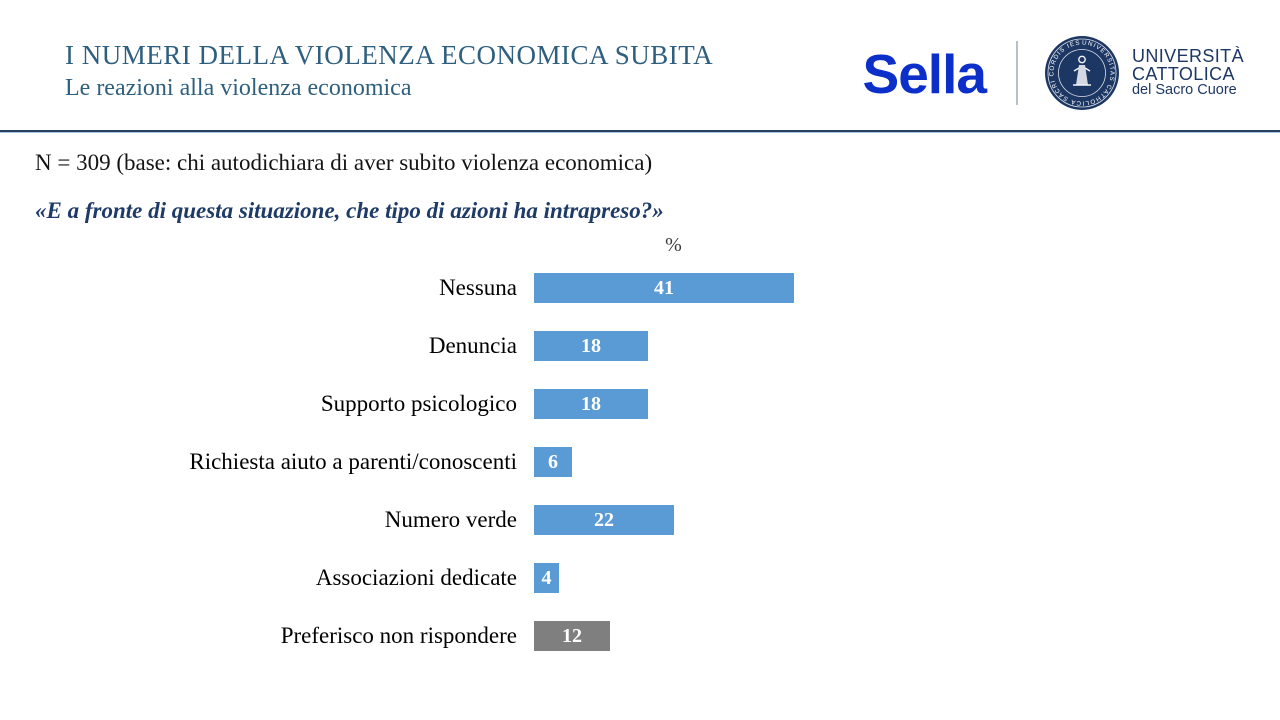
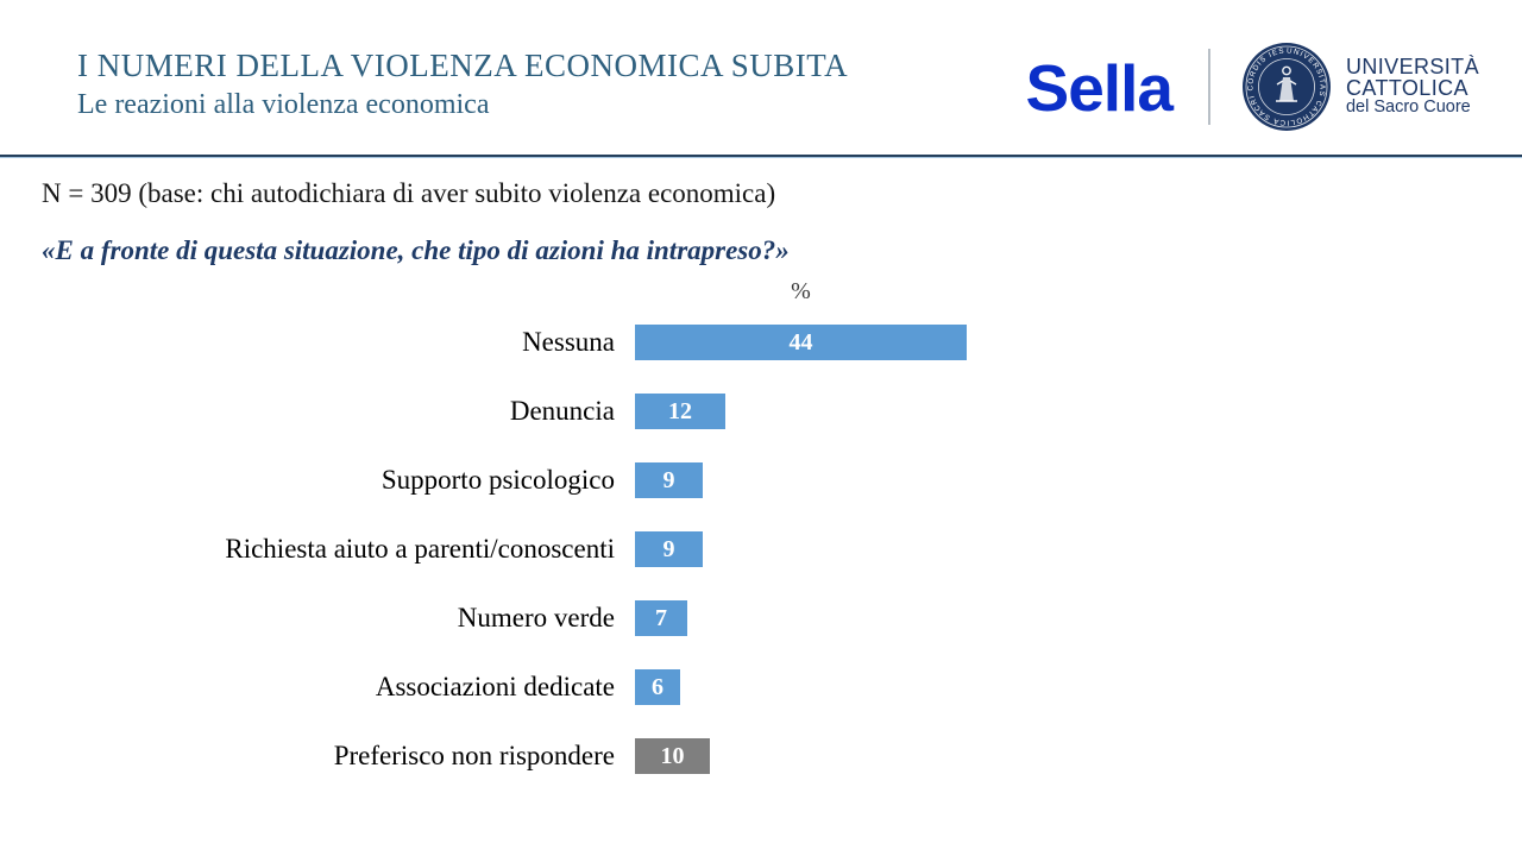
Nessuna: 41 -> 44
Denuncia: 18 -> 12
Supporto psicologico: 18 -> 9
Richiesta aiuto a parenti/conoscenti: 6 -> 9
Numero verde: 22 -> 7
Associazioni dedicate: 4 -> 6
Preferisco non rispondere: 12 -> 10
